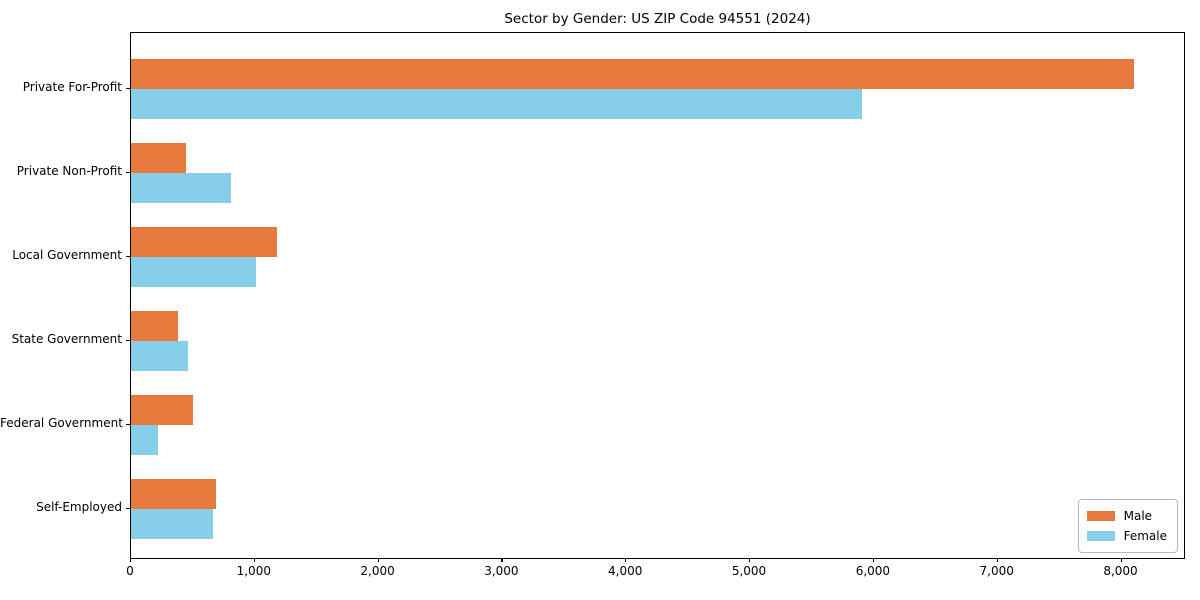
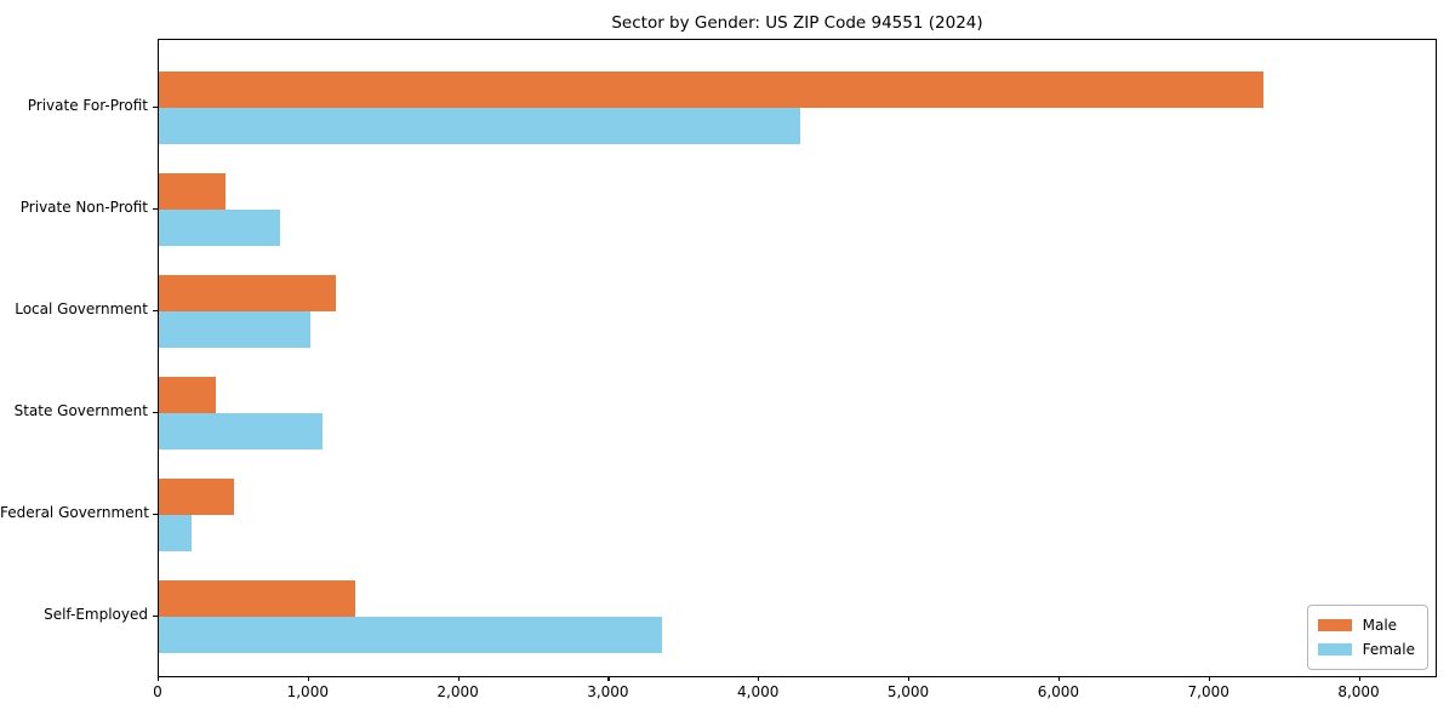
Male/Private For-Profit: 8100 -> 7360
Female/Private For-Profit: 5900 -> 4270
Female/State Government: 460 -> 1090
Male/Self-Employed: 690 -> 1310
Female/Self-Employed: 660 -> 3350
